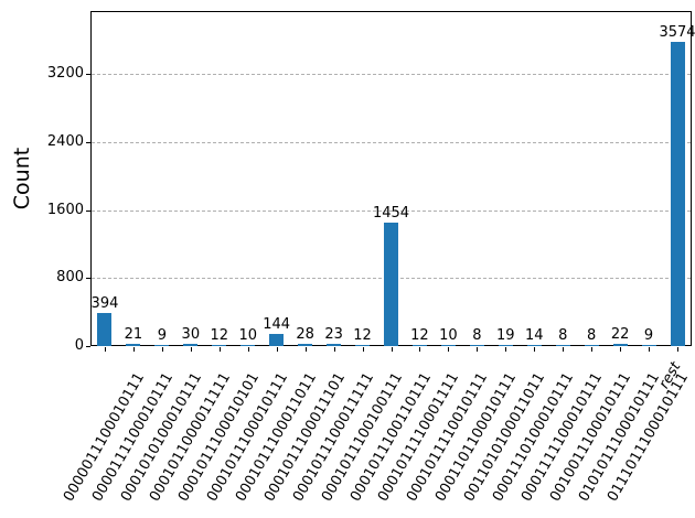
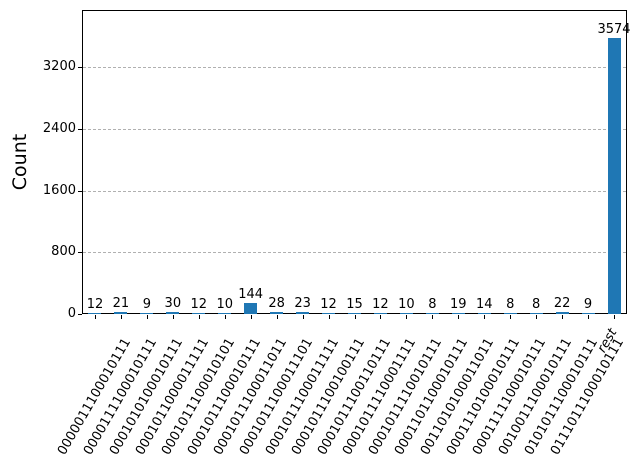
0000011100010111: 394 -> 12
0001011100110111: 1454 -> 15
